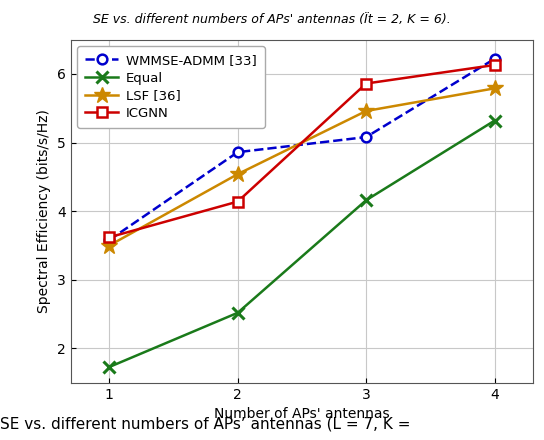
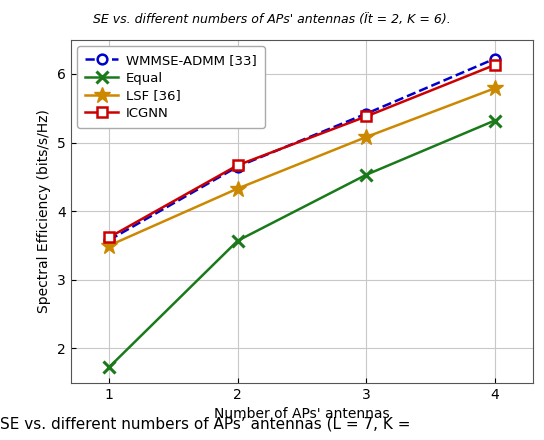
WMMSE-ADMM [33]/2: 4.86 -> 4.65
Equal/2: 2.52 -> 3.57
LSF [36]/2: 4.54 -> 4.33
ICGNN/2: 4.14 -> 4.67
WMMSE-ADMM [33]/3: 5.08 -> 5.42
Equal/3: 4.16 -> 4.53
LSF [36]/3: 5.46 -> 5.08
ICGNN/3: 5.86 -> 5.38
